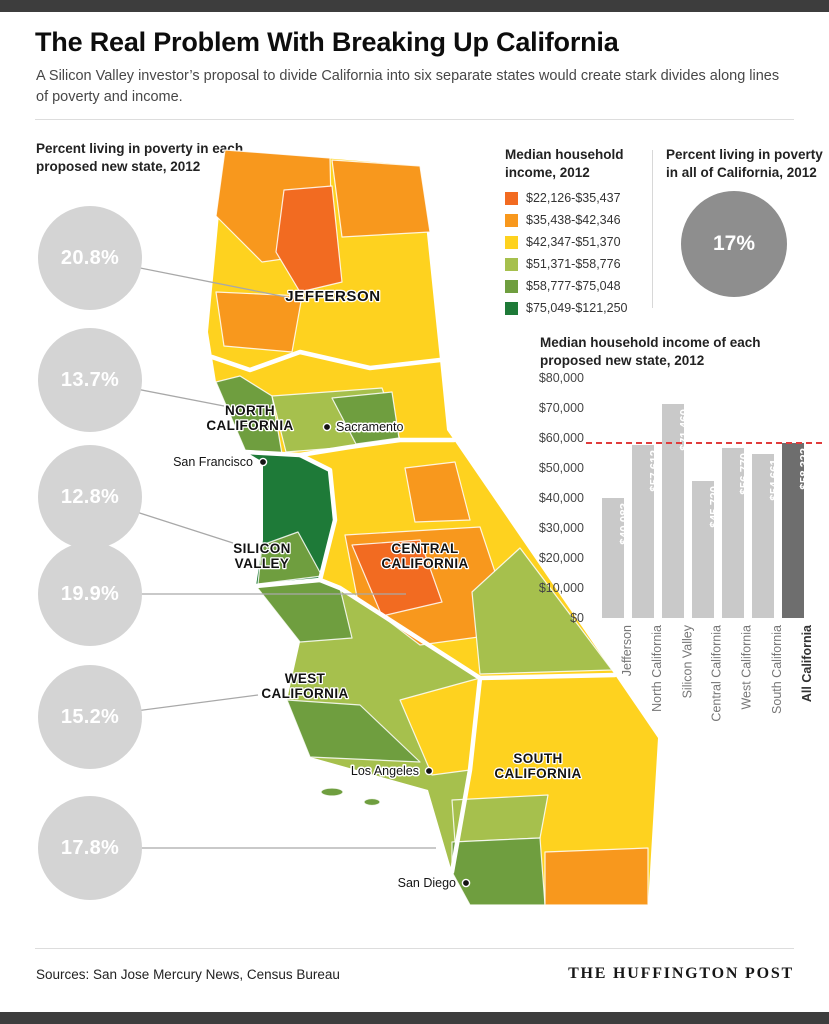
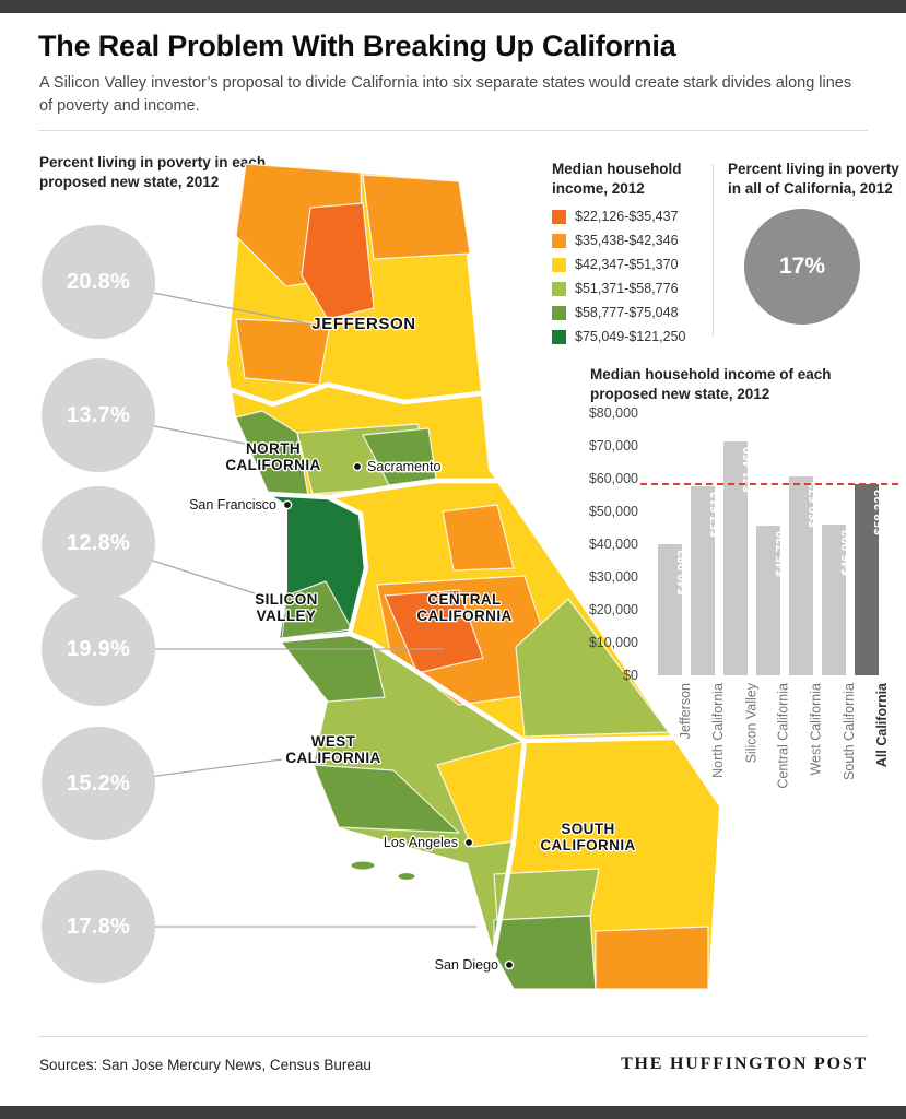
Median household income of each proposed new state, 2012/West California: $56,770 -> $60,672
Median household income of each proposed new state, 2012/South California: $54,661 -> $46,002
